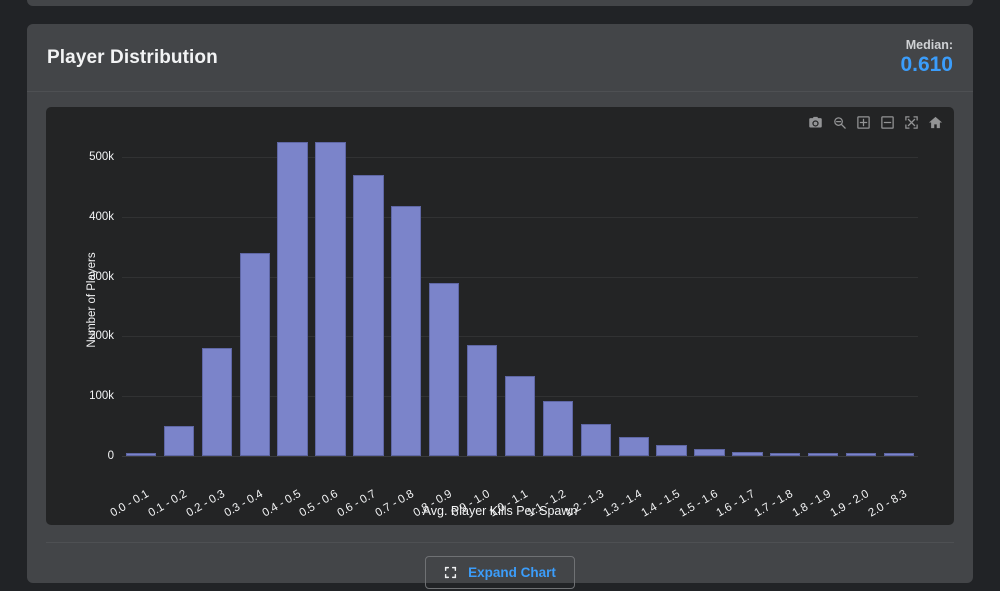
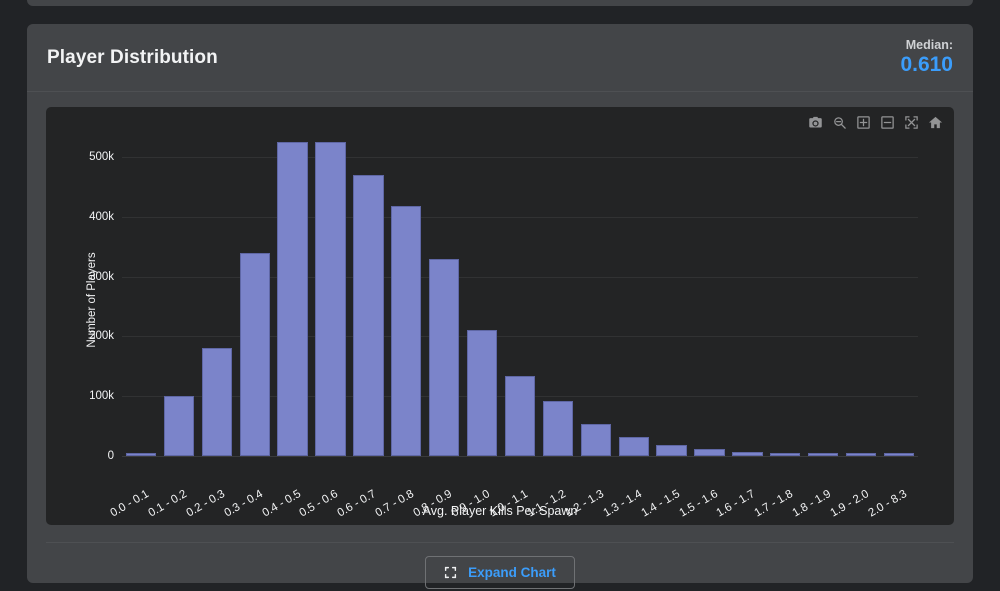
0.1 - 0.2: 50k -> 100k
0.8 - 0.9: 290k -> 330k
0.9 - 1.0: 180k -> 210k
